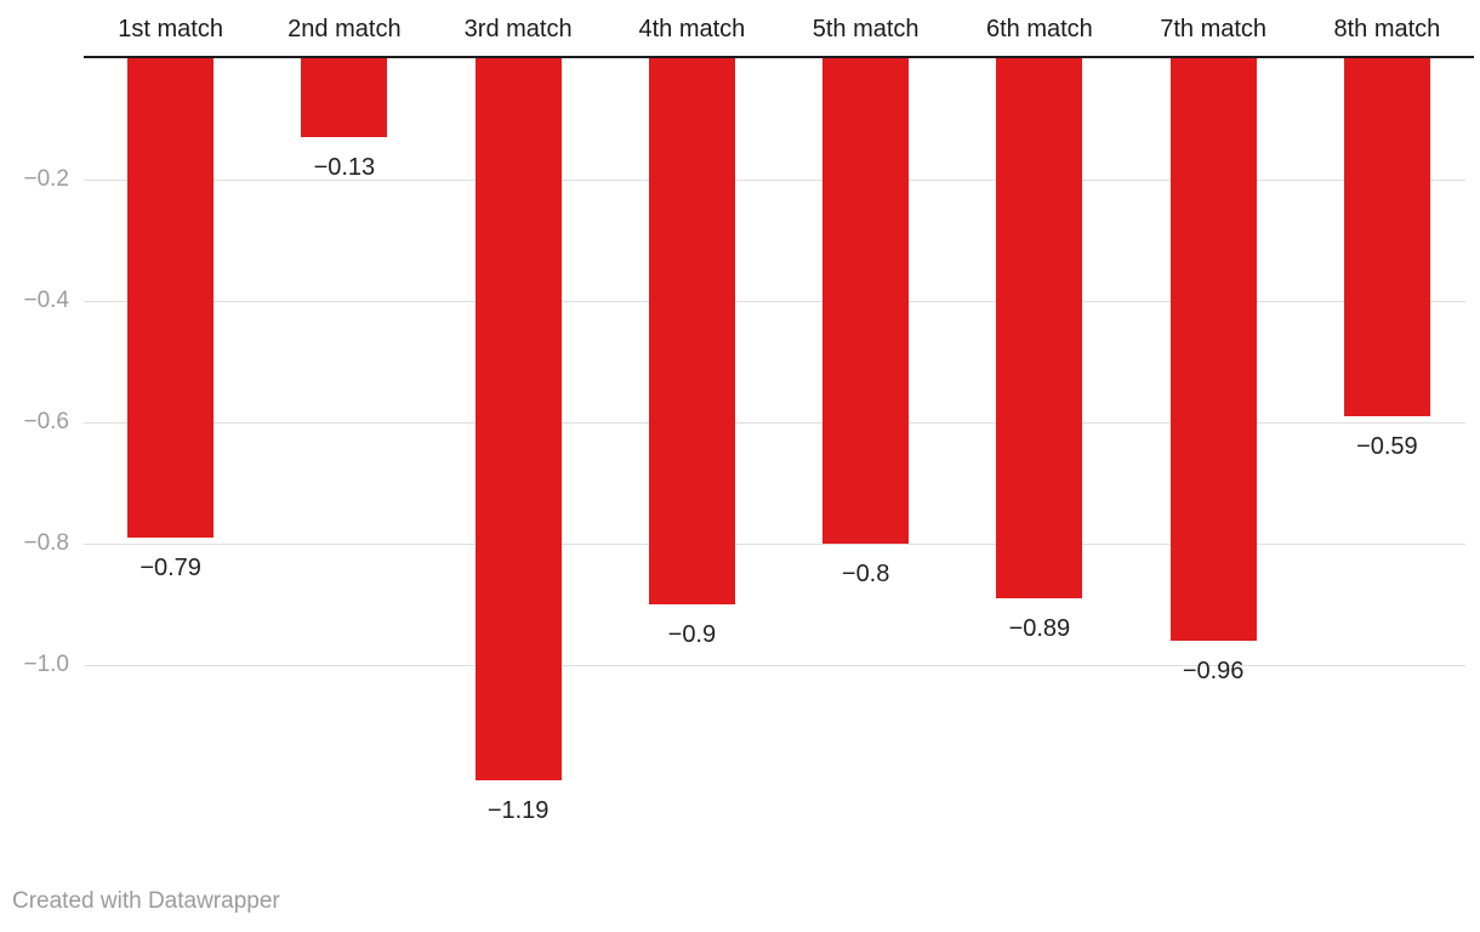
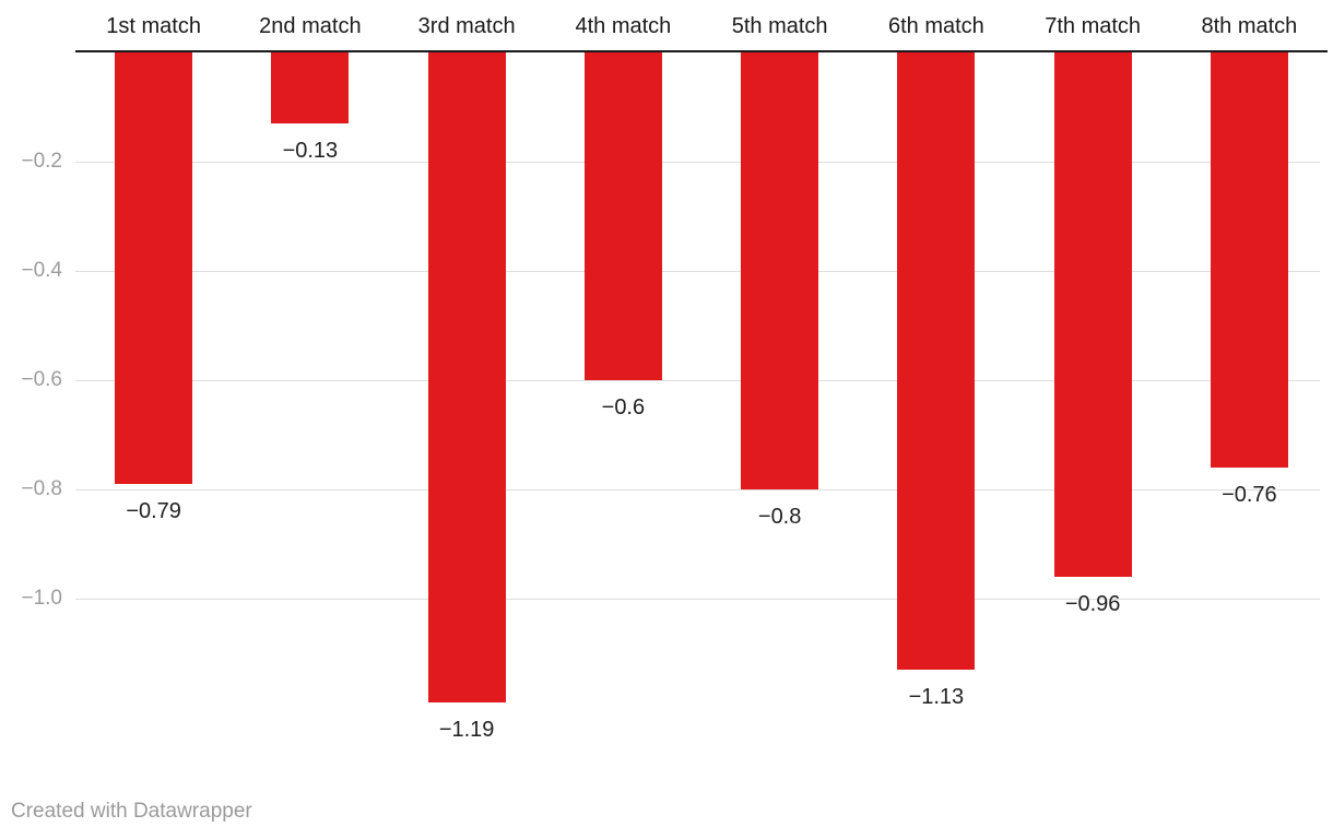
4th match: −0.9 -> −0.6
6th match: −0.89 -> −1.13
8th match: −0.59 -> −0.76
